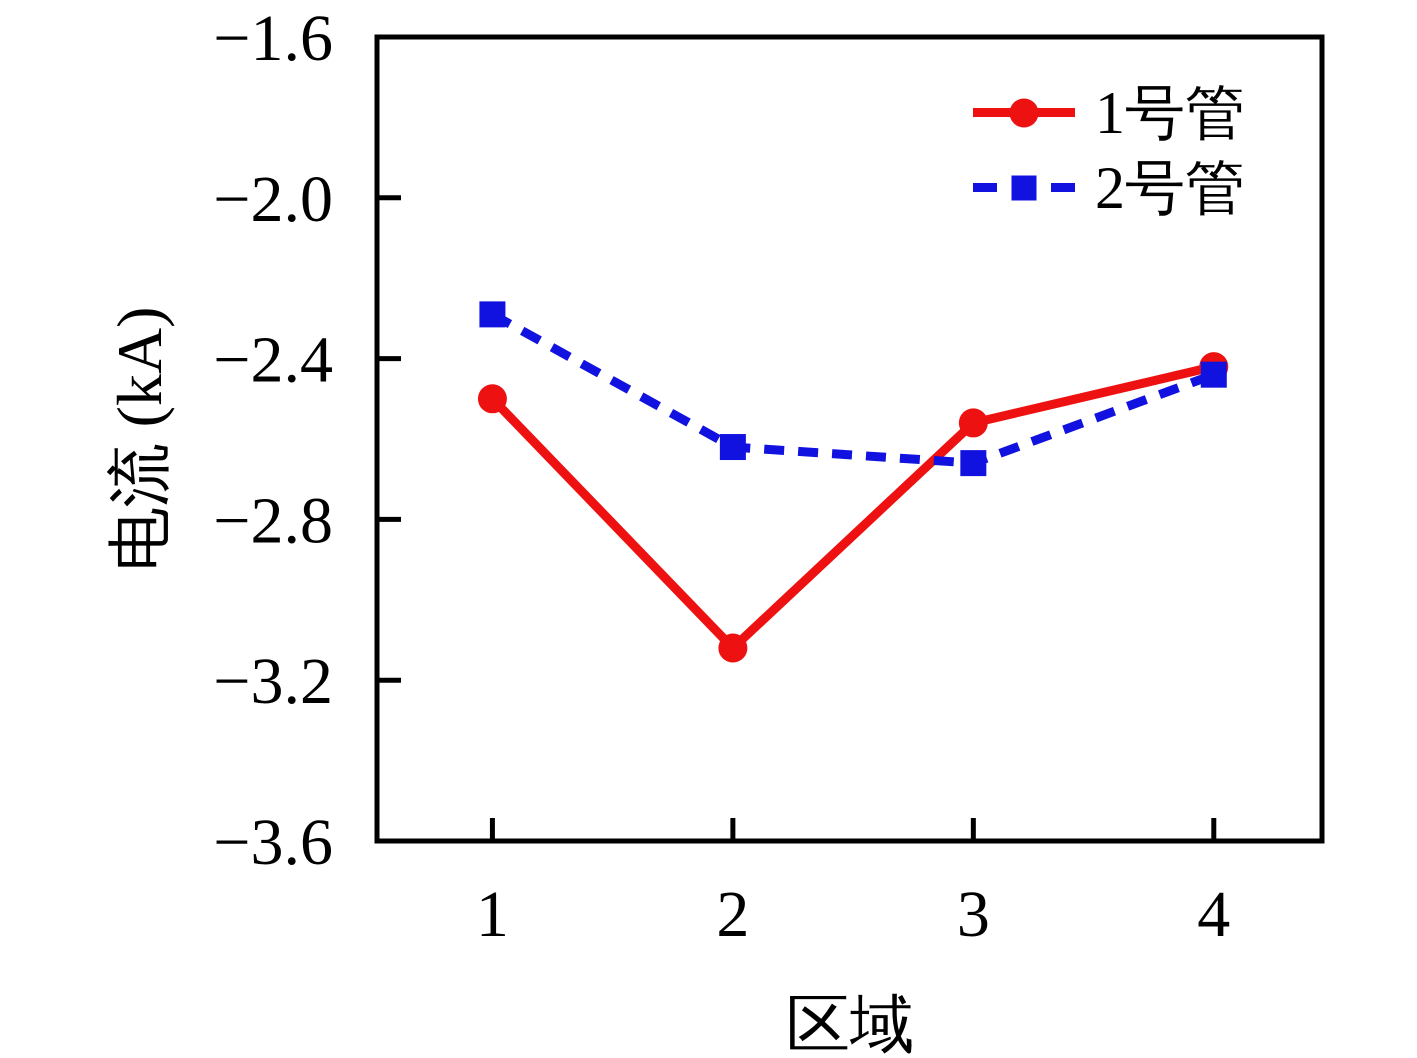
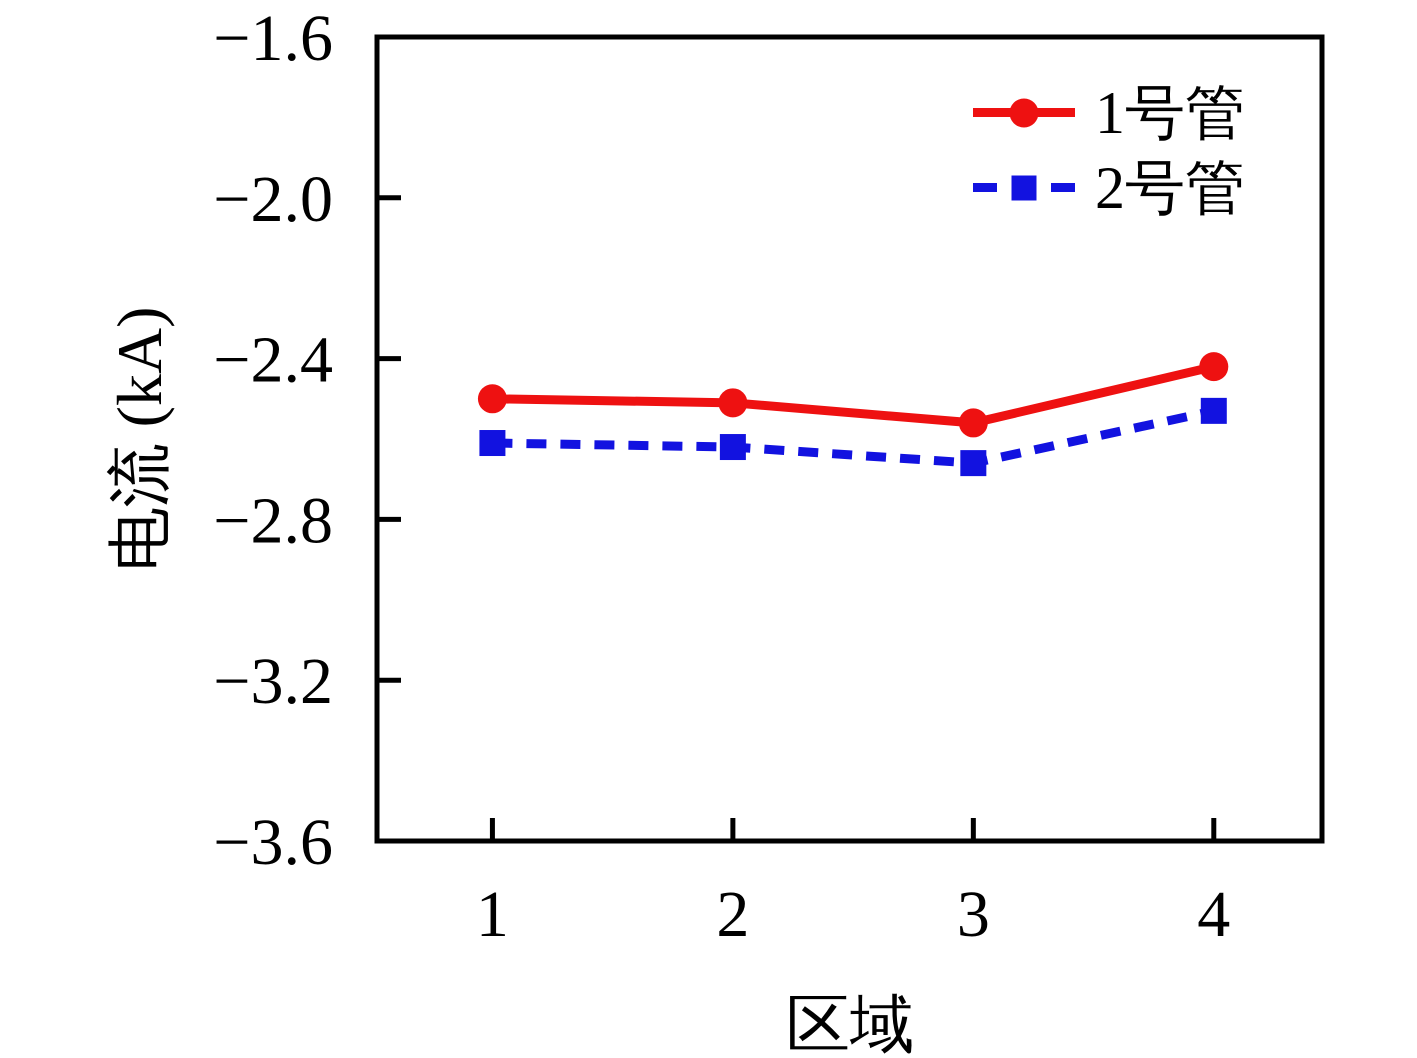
2号管/1: -2.29 -> -2.61
1号管/2: -3.12 -> -2.51
2号管/4: -2.44 -> -2.53
